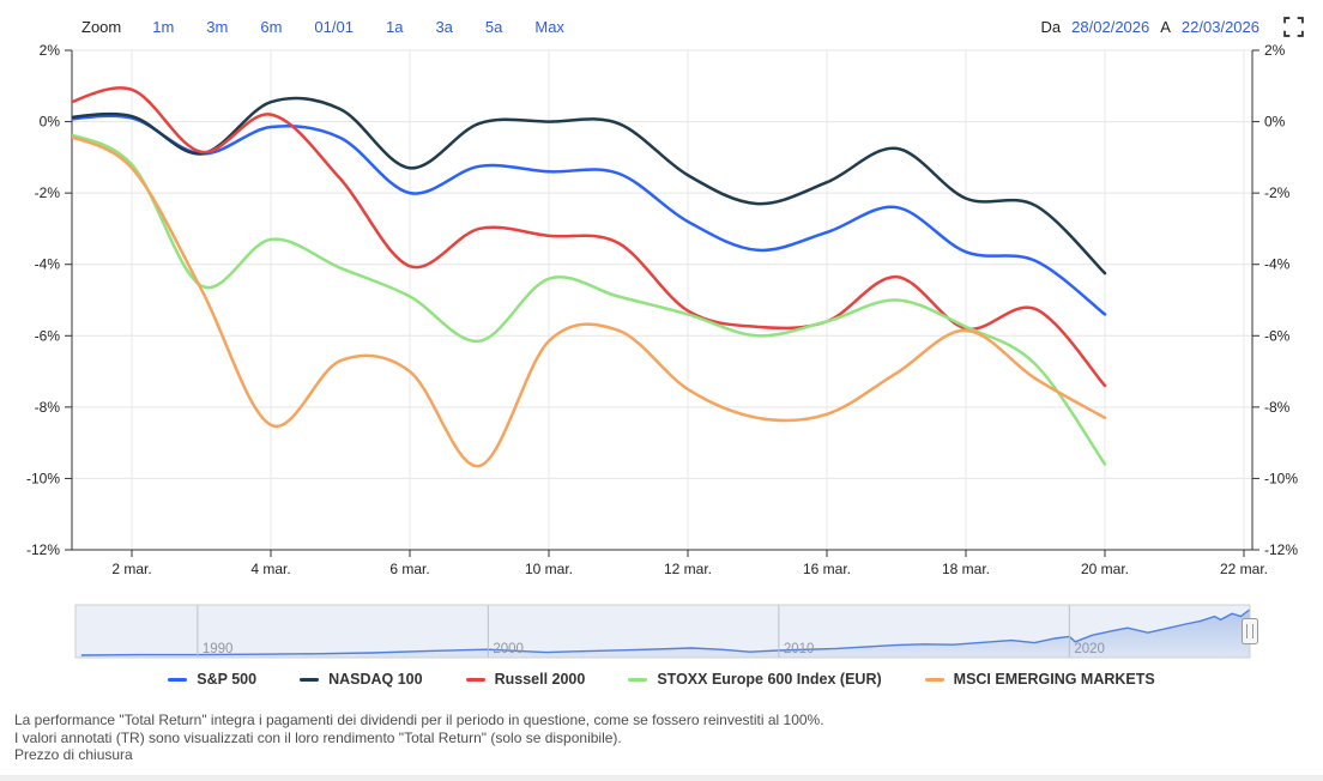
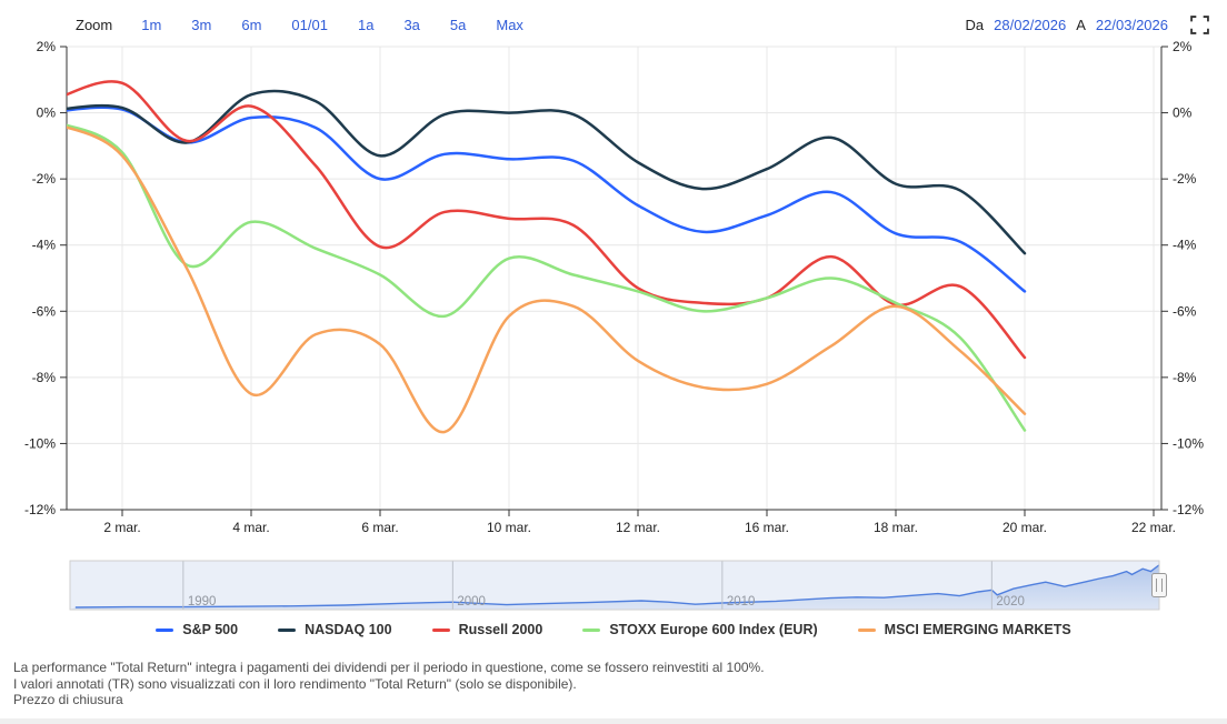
MSCI EMERGING MARKETS/20 mar.: -8.3% -> -9.1%
